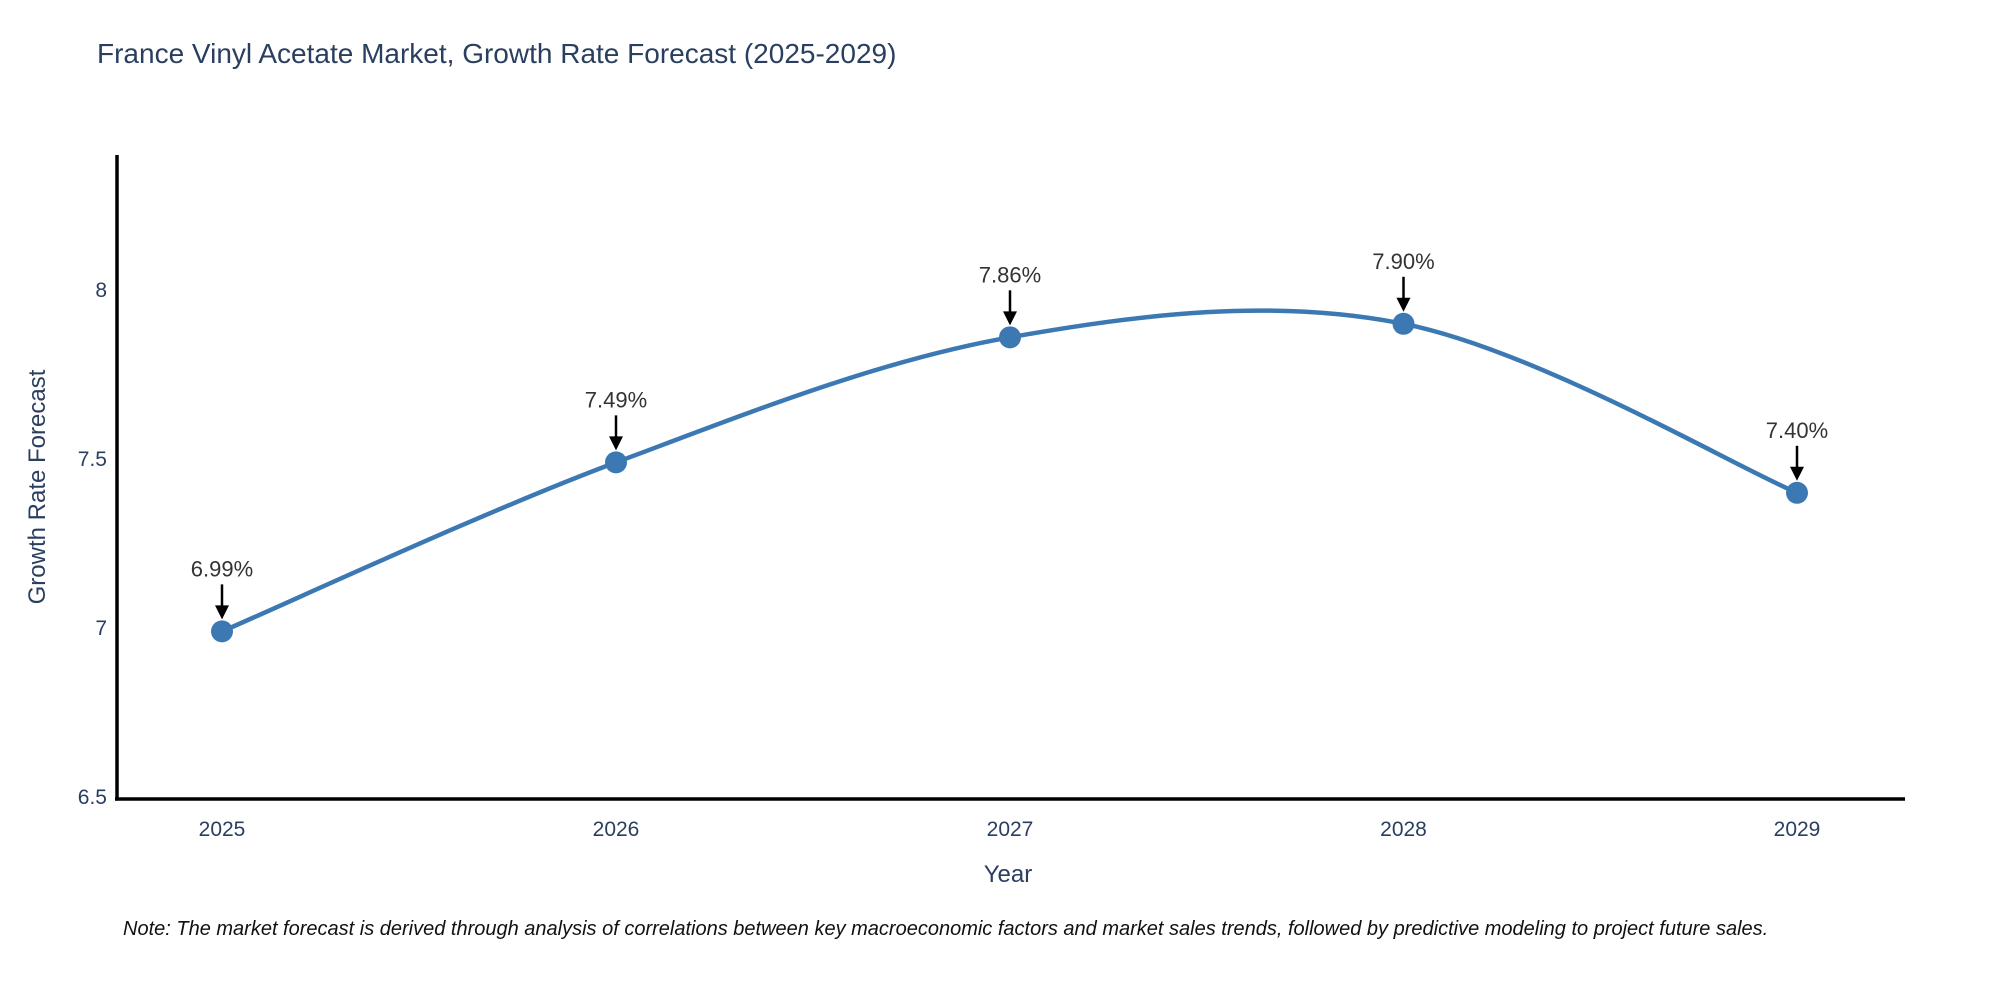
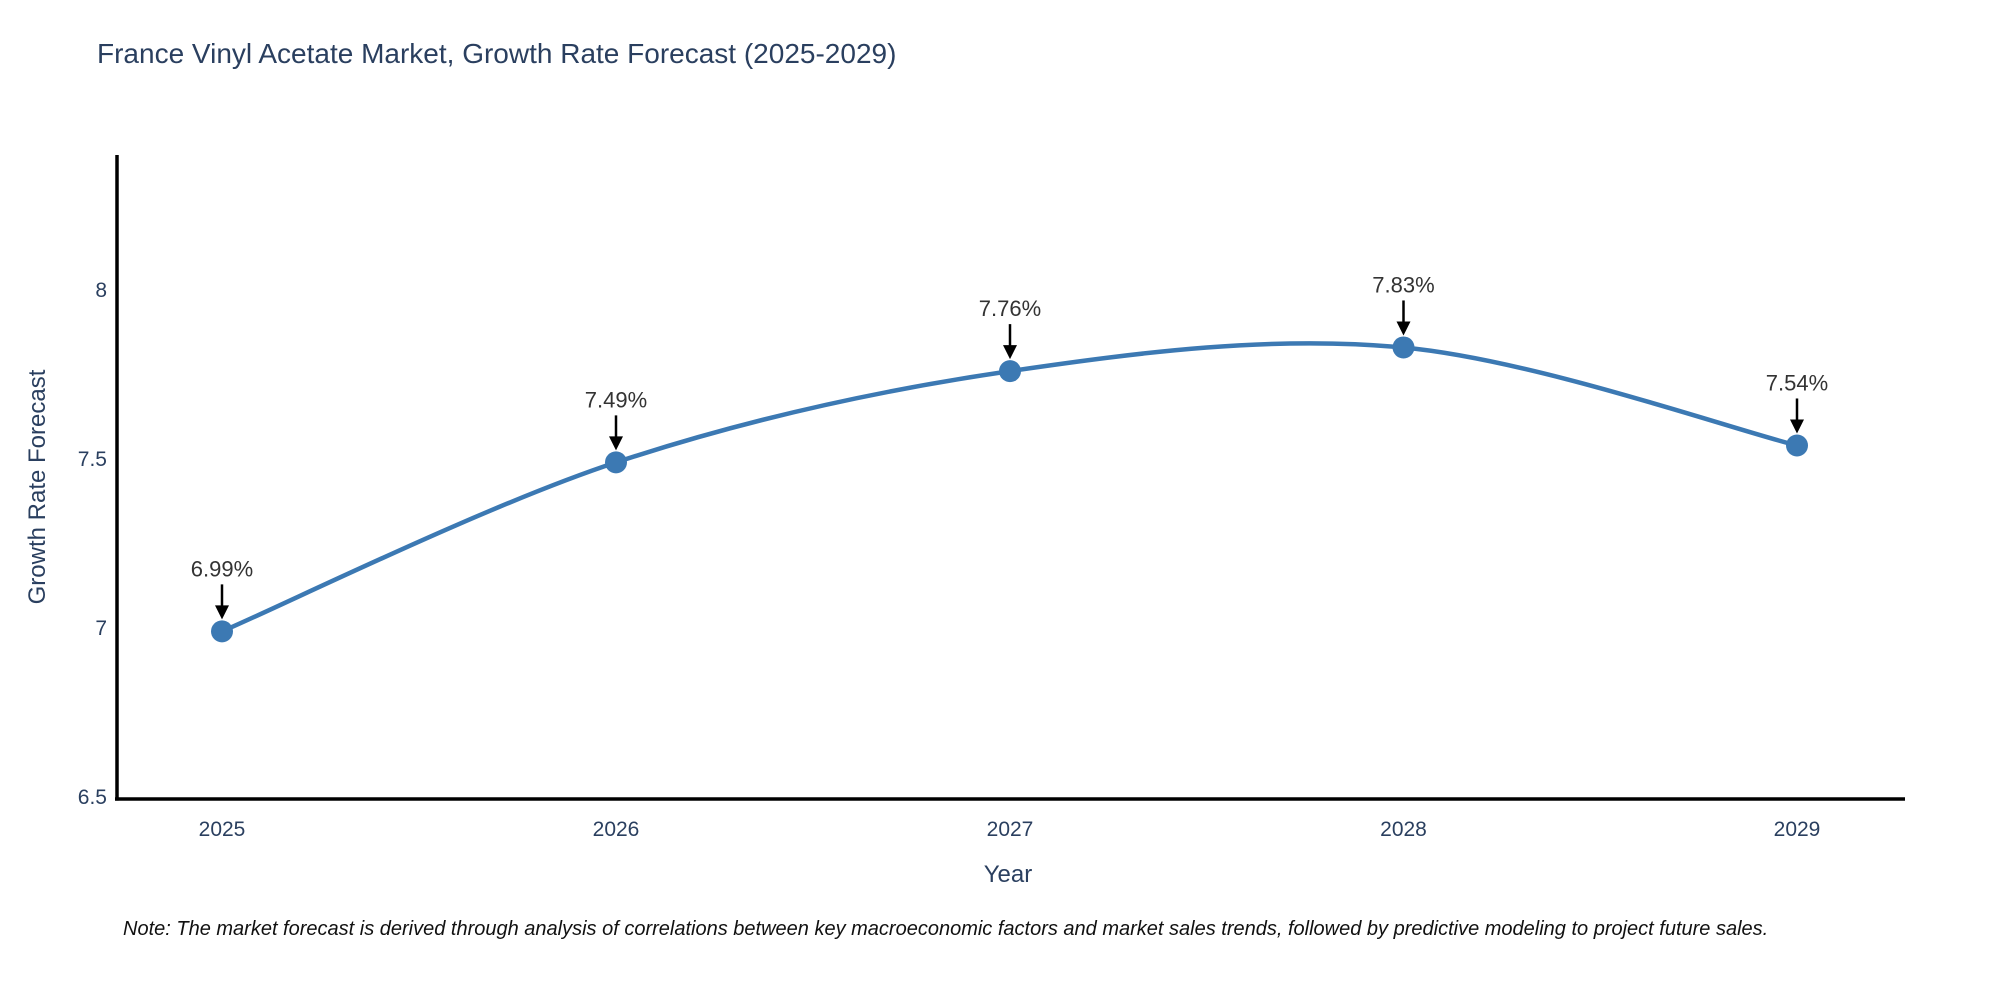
2027: 7.86% -> 7.76%
2028: 7.90% -> 7.83%
2029: 7.40% -> 7.54%
